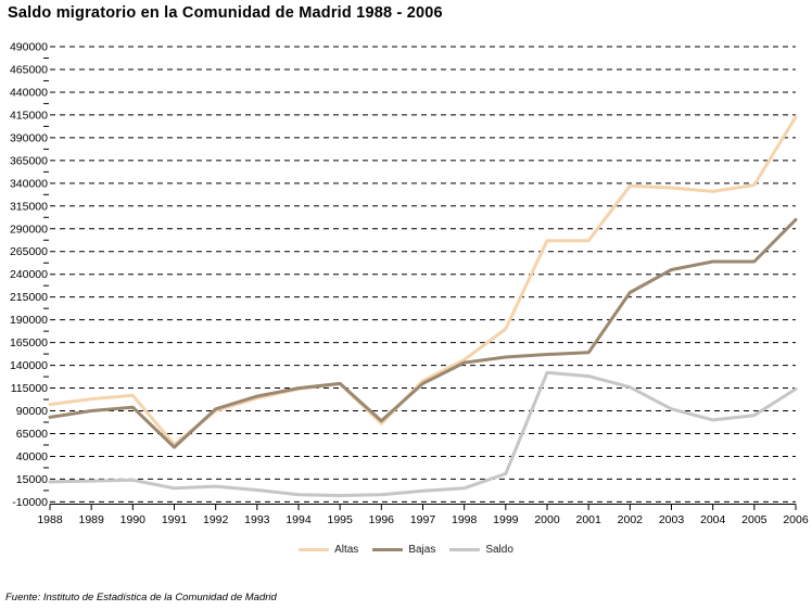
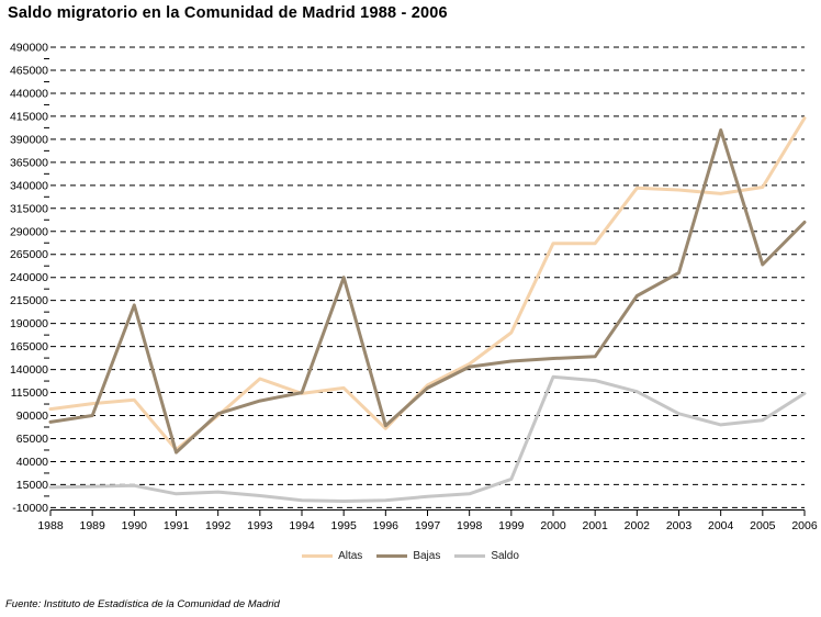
Bajas/1990: 90000 -> 210000
Altas/1993: 100000 -> 130000
Bajas/1995: 120000 -> 240000
Bajas/2004: 250000 -> 400000
